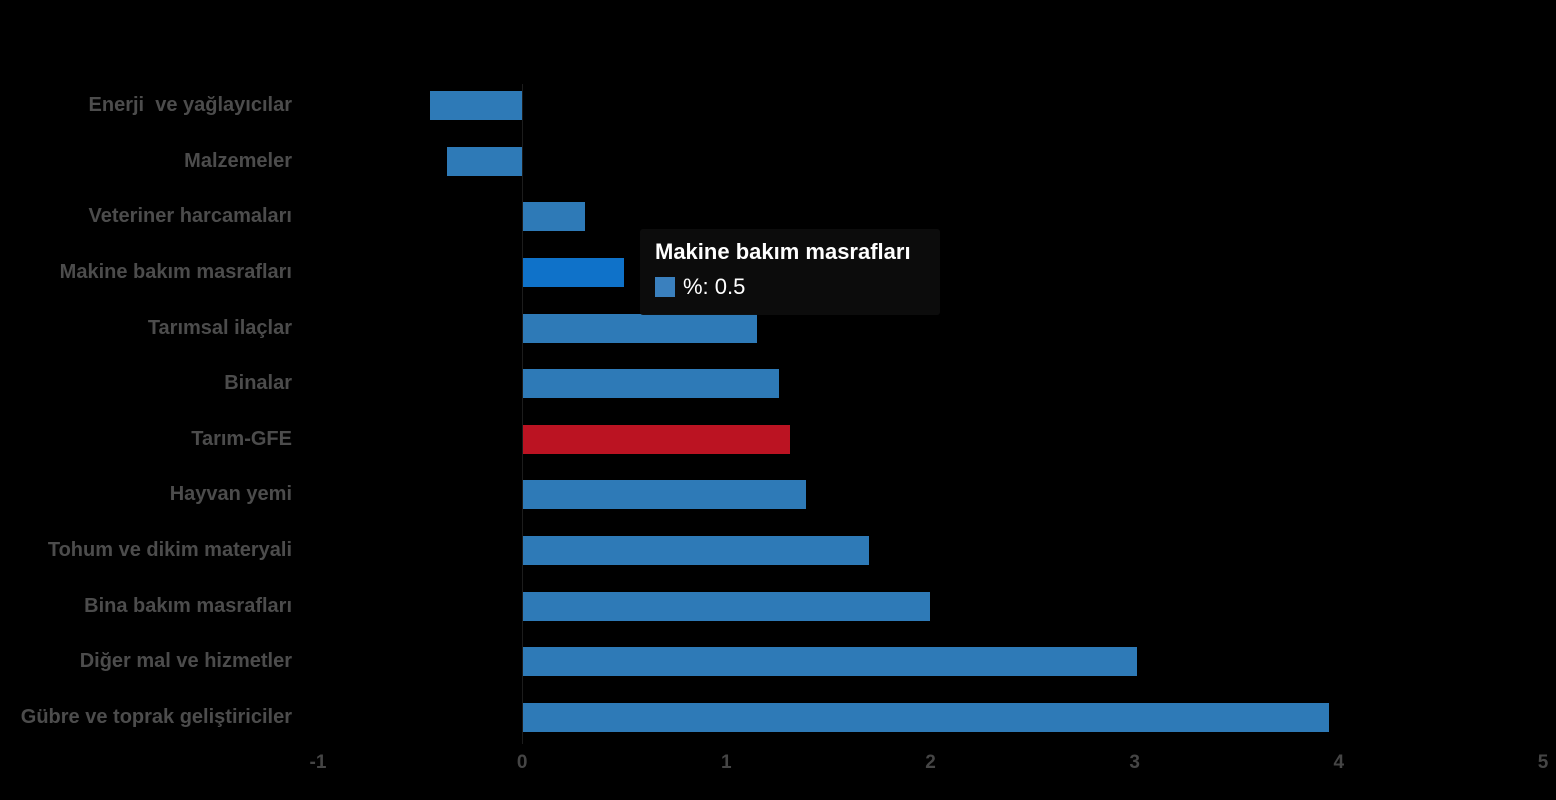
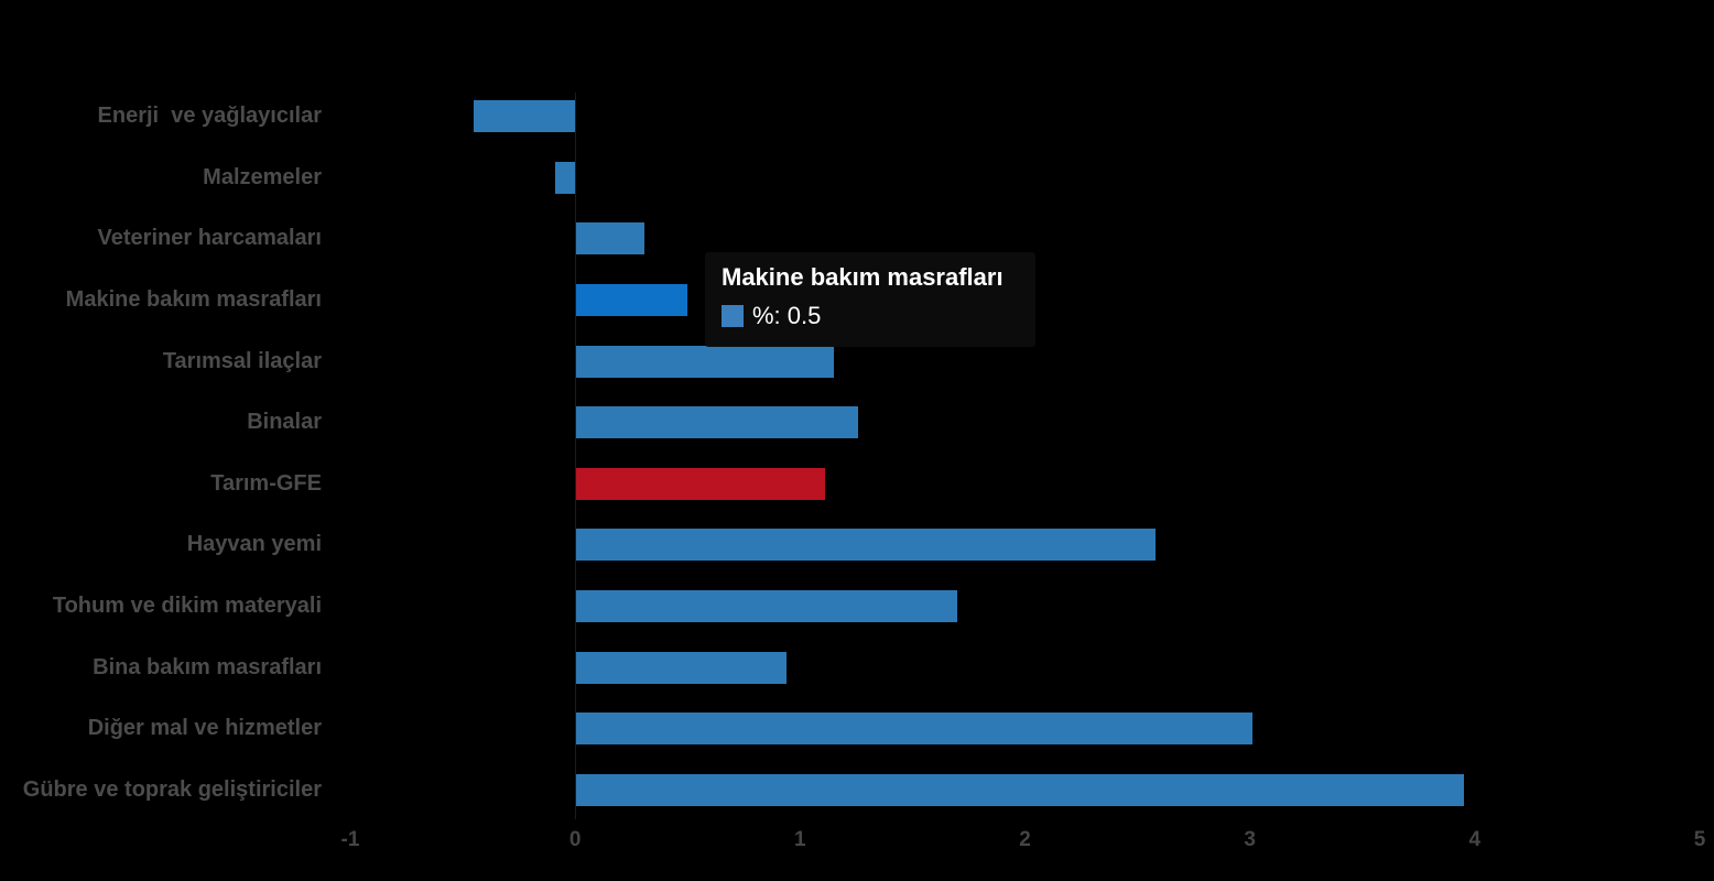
Malzemeler: -0.37 -> -0.09
Tarım-GFE: 1.31 -> 1.11
Hayvan yemi: 1.39 -> 2.58
Bina bakım masrafları: 2.00 -> 0.94
